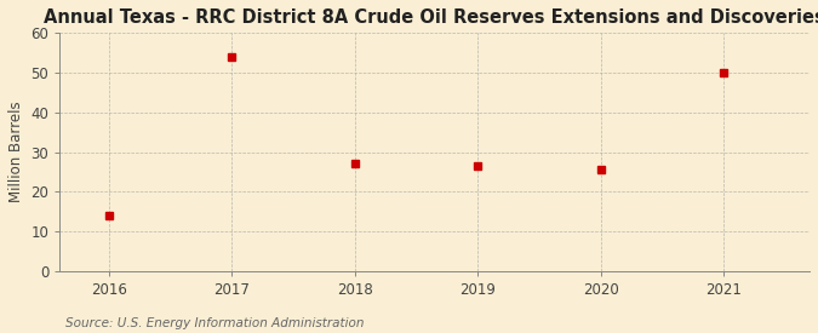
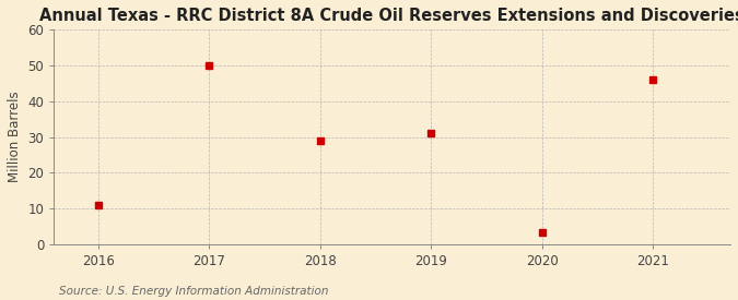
2016: 14.0 -> 11.0
2017: 54.0 -> 50.0
2018: 27.0 -> 29.0
2019: 26.5 -> 31.0
2020: 25.5 -> 3.5
2021: 50.0 -> 46.0
